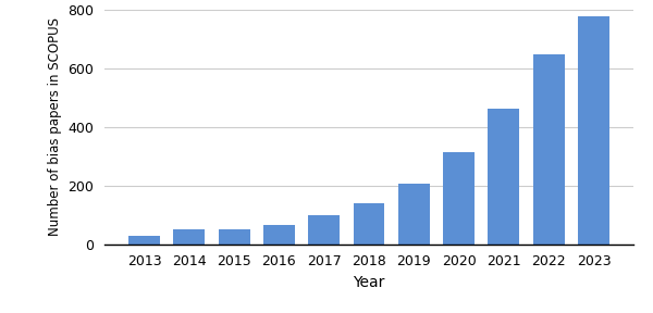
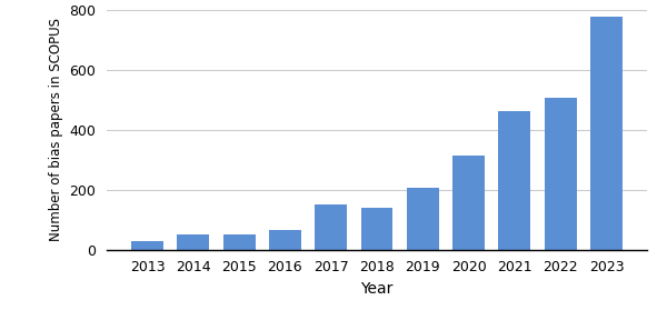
2017: 100 -> 150
2022: 648 -> 505
